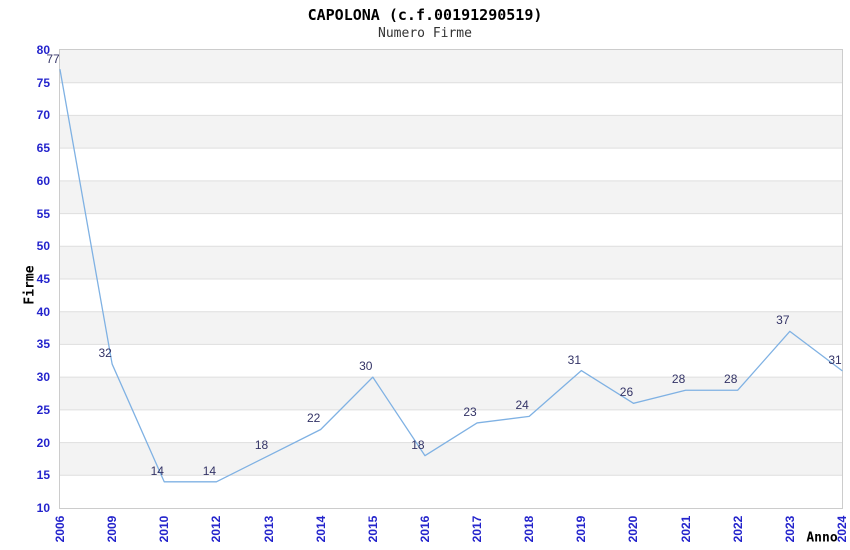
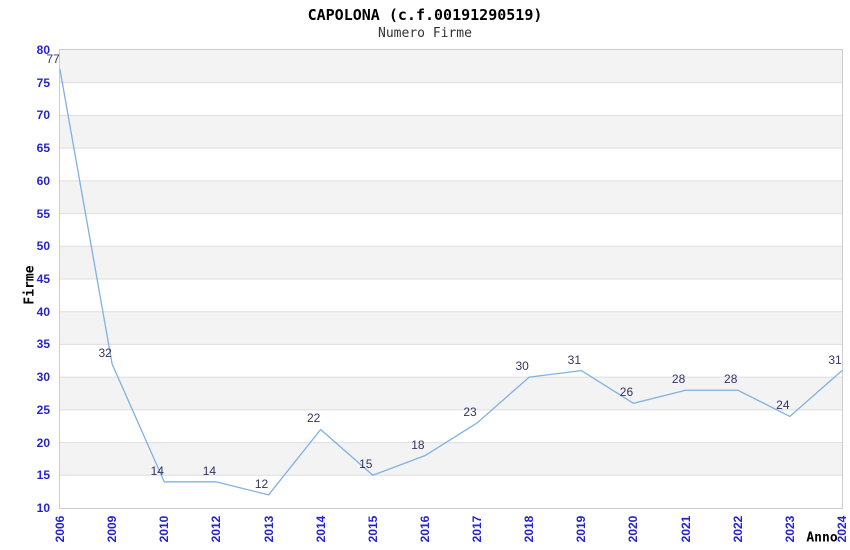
2013: 18 -> 12
2015: 30 -> 15
2018: 24 -> 30
2023: 37 -> 24
